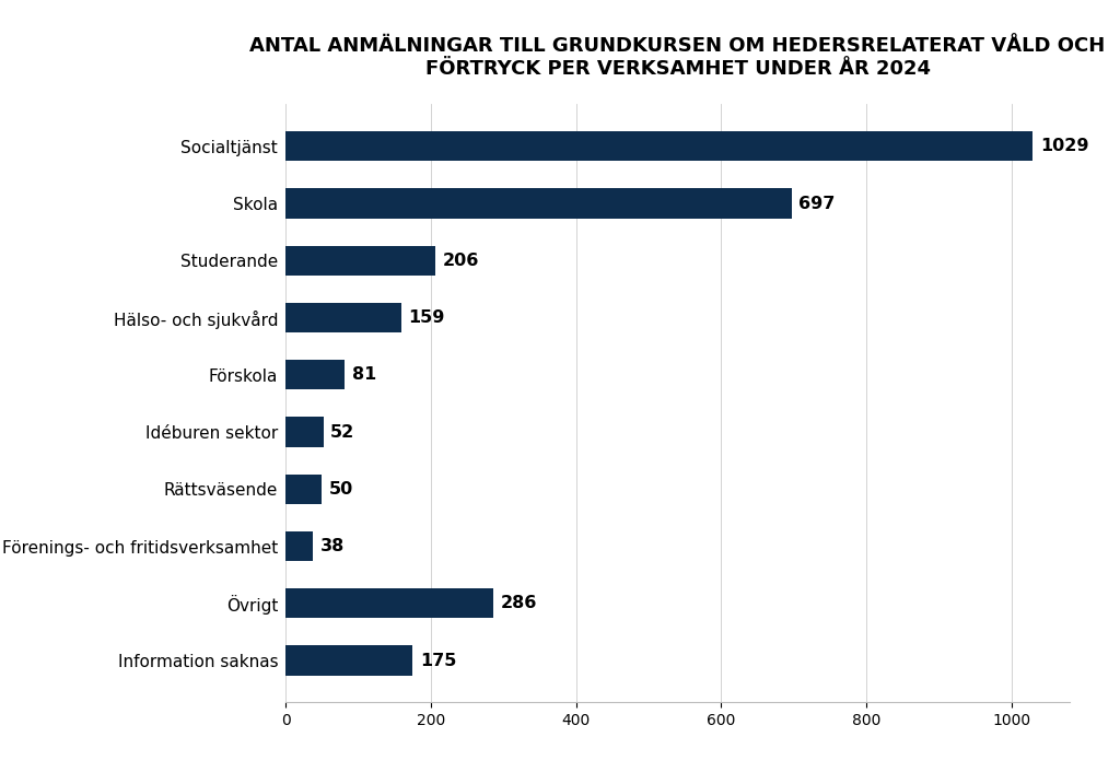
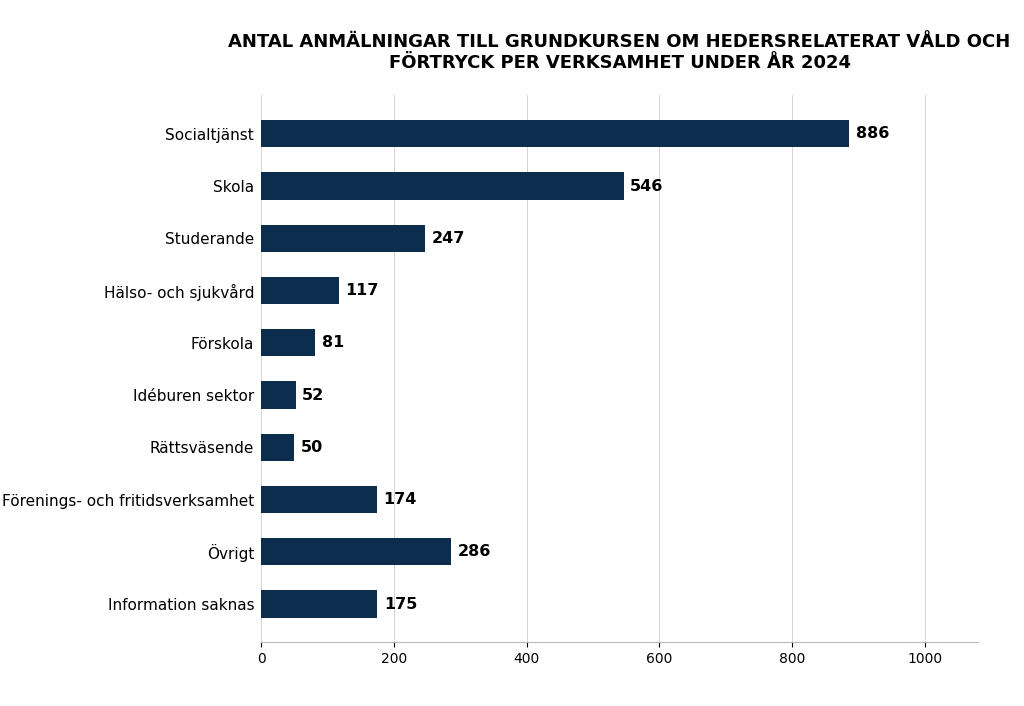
Socialtjänst: 1029 -> 886
Skola: 697 -> 546
Studerande: 206 -> 247
Hälso- och sjukvård: 159 -> 117
Förenings- och fritidsverksamhet: 38 -> 174
